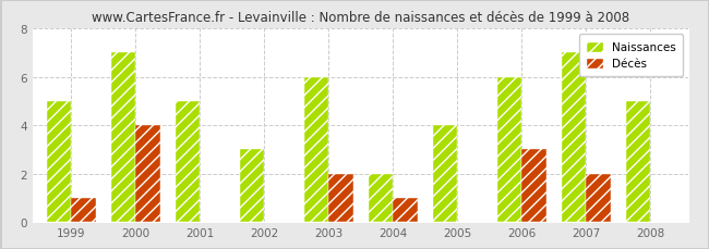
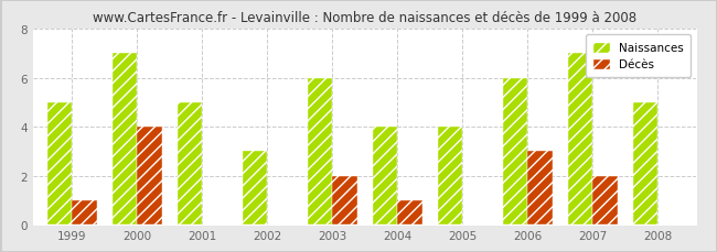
Naissances/2004: 2 -> 4
